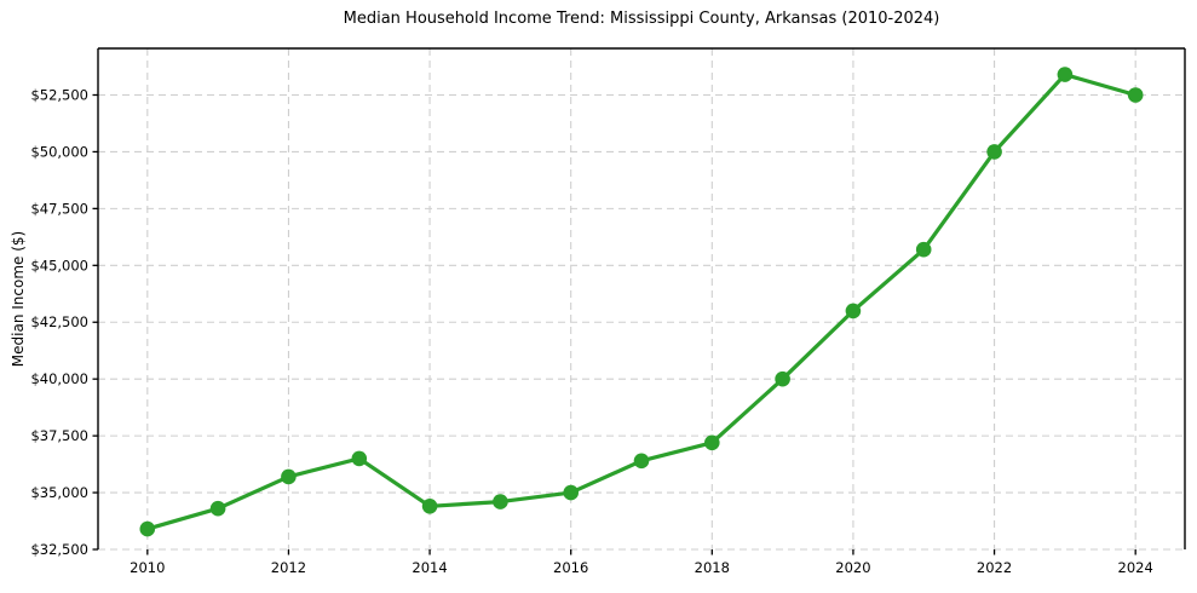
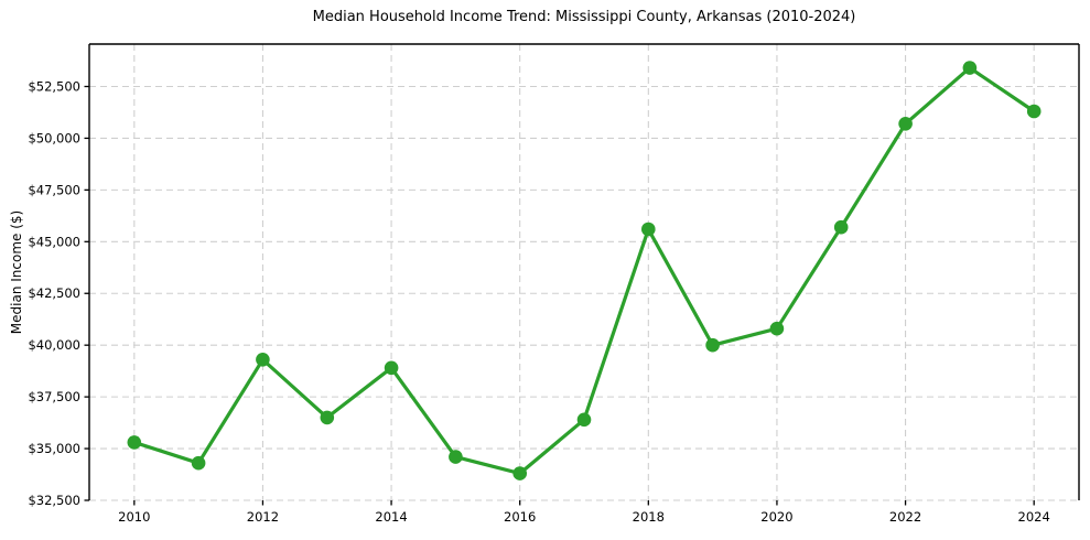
2010: $33400 -> $35300
2012: $35700 -> $39300
2014: $34400 -> $38900
2016: $35000 -> $33800
2018: $37200 -> $45600
2020: $43000 -> $40800
2022: $50000 -> $50700
2024: $52500 -> $51300
